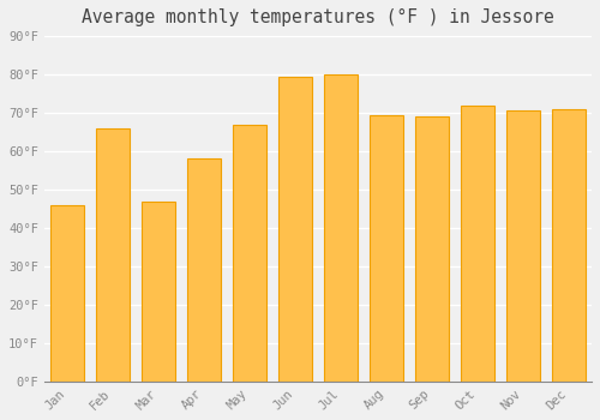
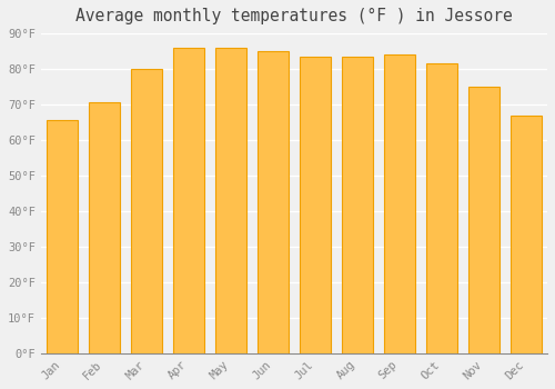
Jan: 46.0°F -> 65.5°F
Feb: 66.0°F -> 70.5°F
Mar: 47.0°F -> 80.0°F
Apr: 58.0°F -> 86.0°F
May: 67.0°F -> 86.0°F
Jun: 79.5°F -> 85.0°F
Jul: 80.0°F -> 83.5°F
Aug: 69.5°F -> 83.5°F
Sep: 69.0°F -> 84.0°F
Oct: 72.0°F -> 81.5°F
Nov: 70.5°F -> 75.0°F
Dec: 71.0°F -> 67.0°F
